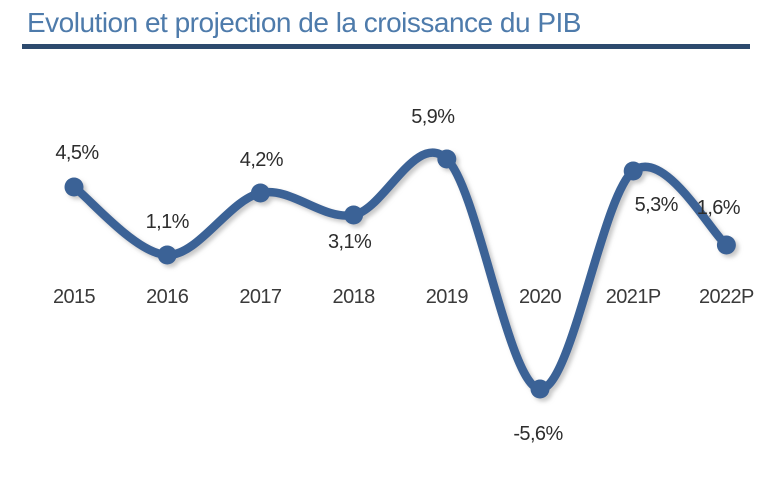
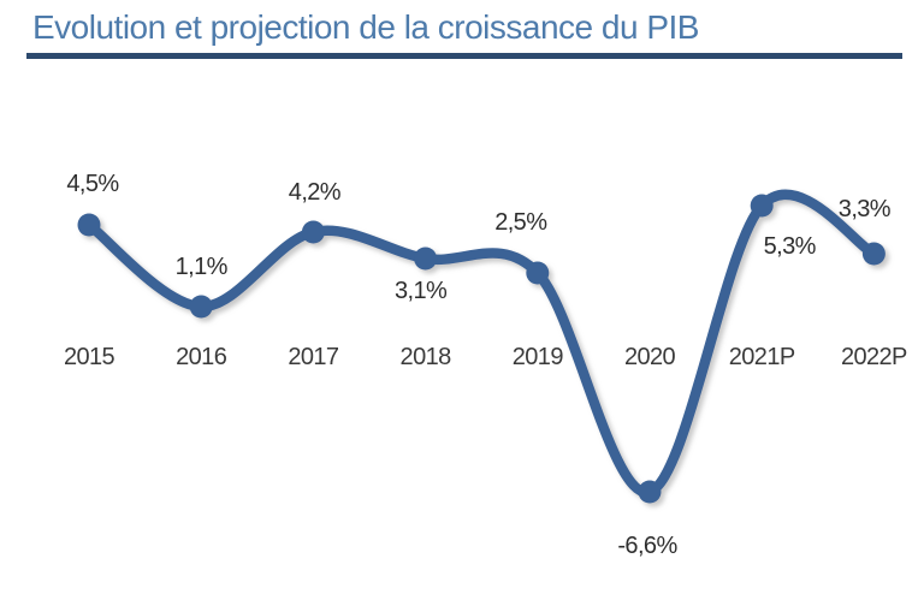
2019: 5,9% -> 2,5%
2020: -5,6% -> -6,6%
2022P: 1,6% -> 3,3%
